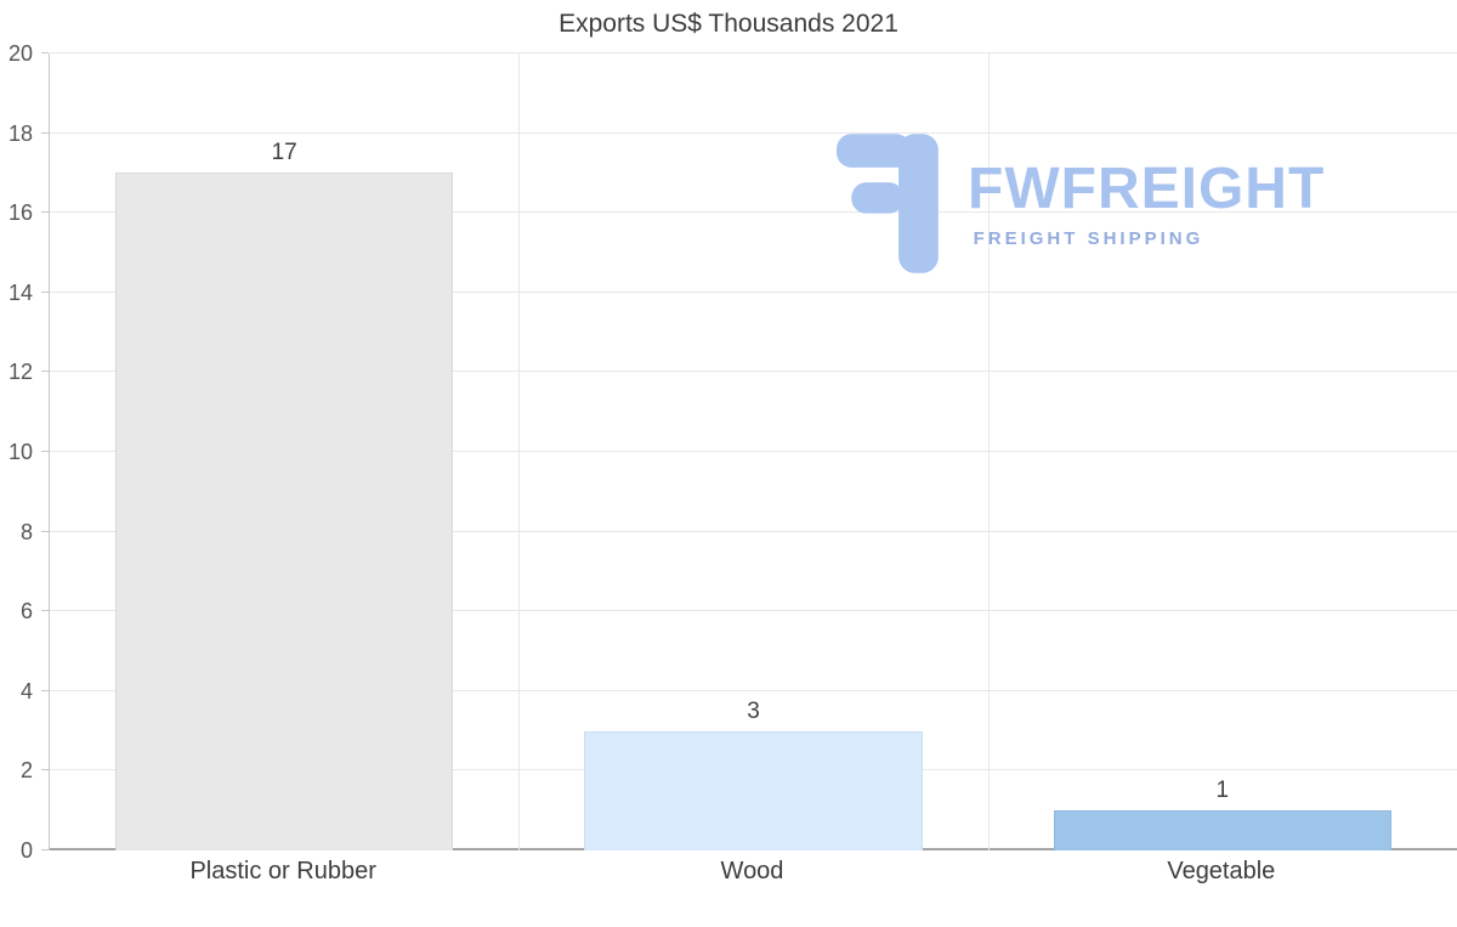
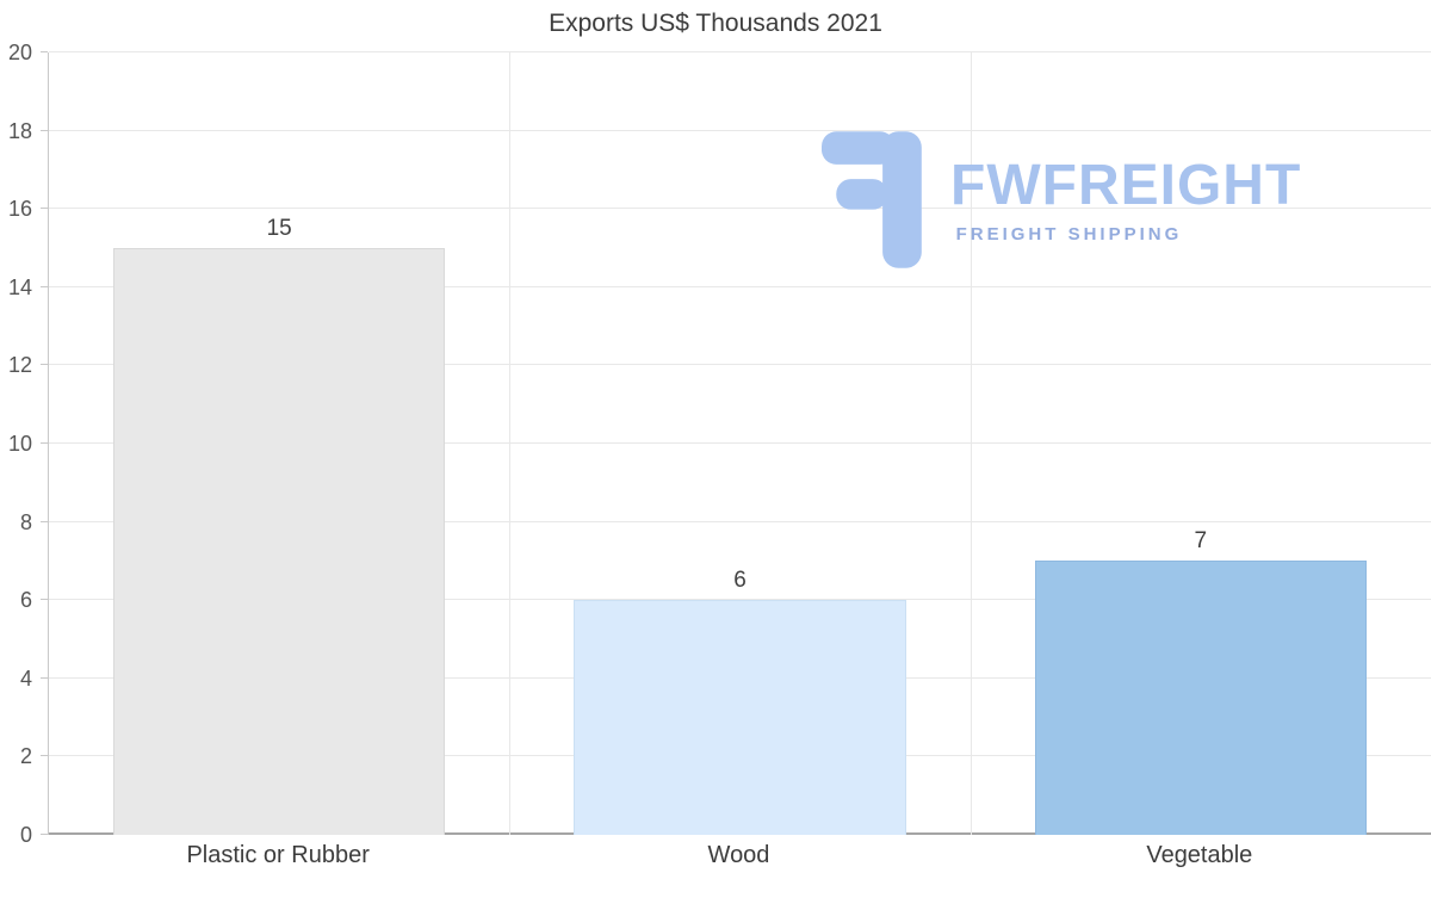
Plastic or Rubber: 17 -> 15
Wood: 3 -> 6
Vegetable: 1 -> 7
